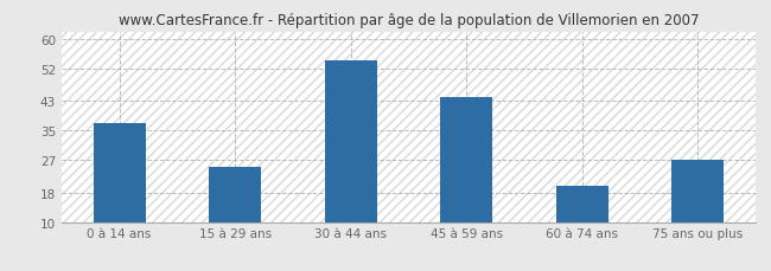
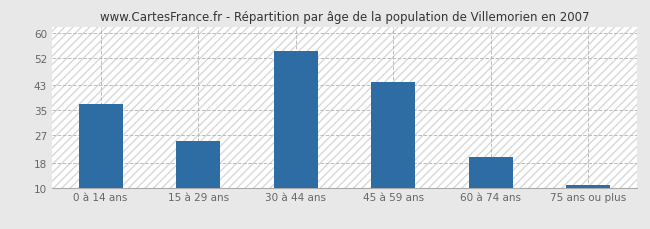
75 ans ou plus: 27 -> 11
